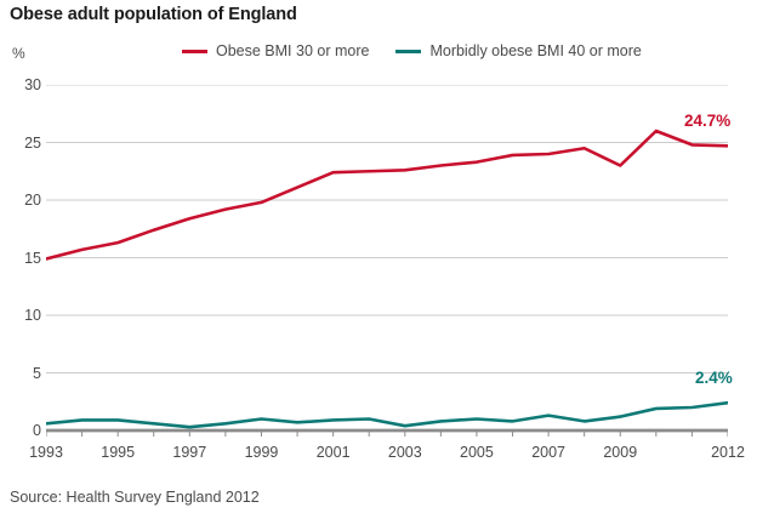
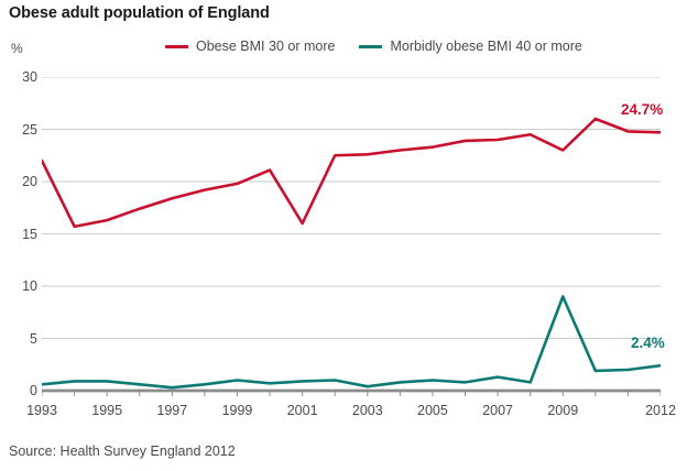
Obese BMI 30 or more/1993: 15 -> 22
Obese BMI 30 or more/2001: 22 -> 16
Morbidly obese BMI 40 or more/2009: 1 -> 9
